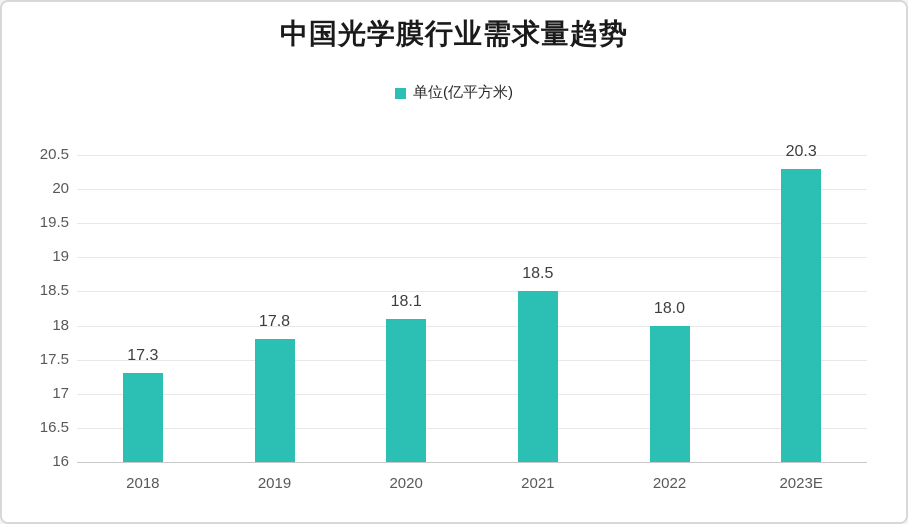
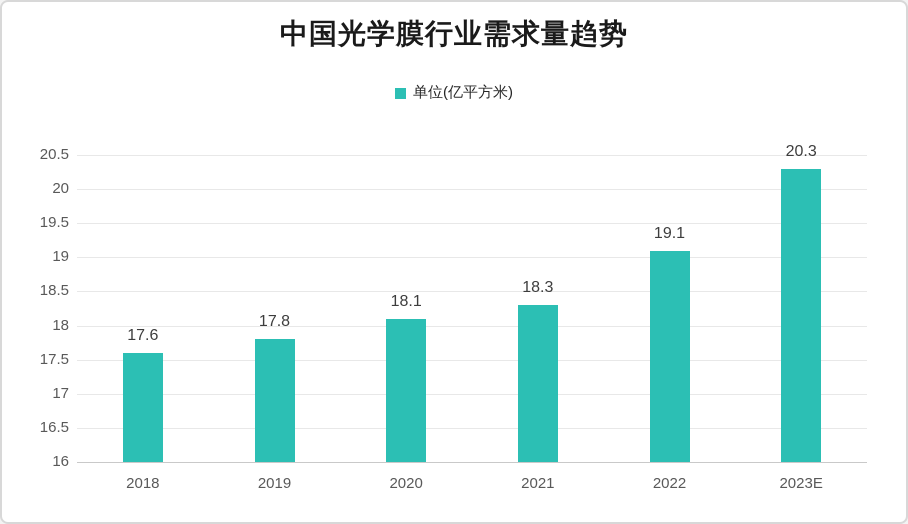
2018: 17.3 -> 17.6
2021: 18.5 -> 18.3
2022: 18.0 -> 19.1
